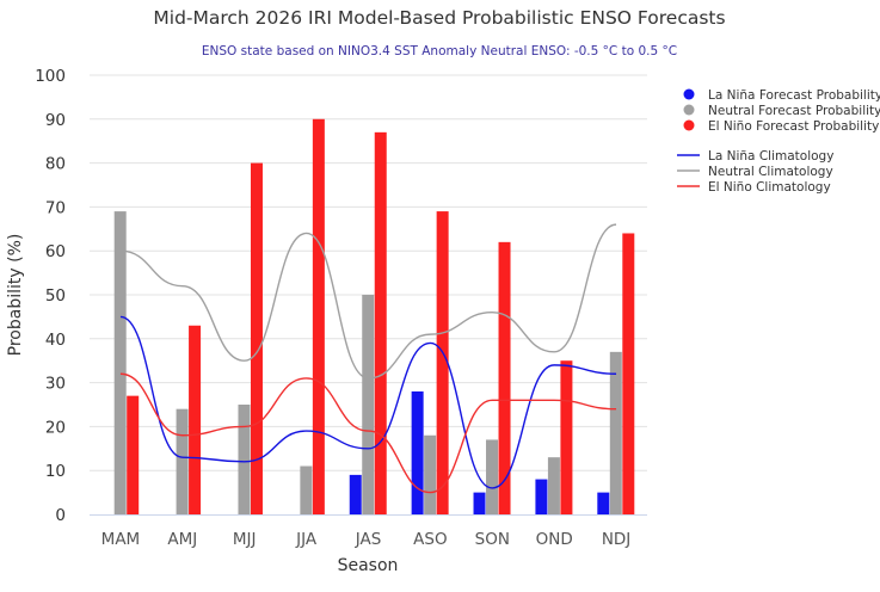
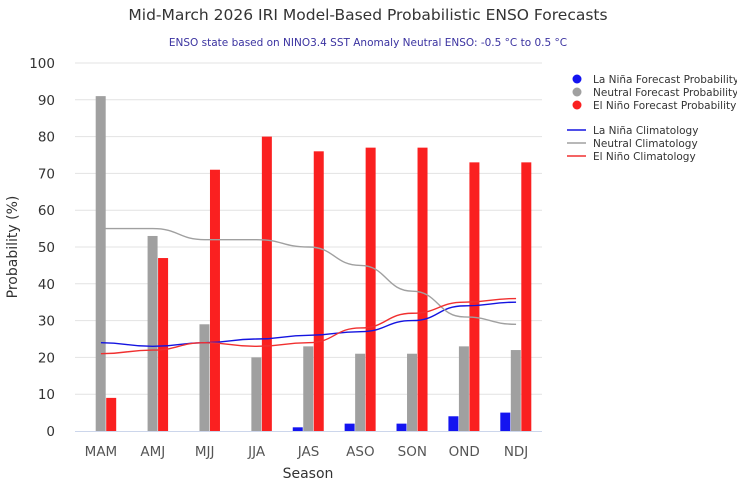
Neutral Forecast Probability/MAM: 69 -> 91
El Niño Forecast Probability/MAM: 27 -> 9
La Niña Climatology/MAM: 45 -> 24
Neutral Climatology/MAM: 60 -> 55
El Niño Climatology/MAM: 32 -> 21
Neutral Forecast Probability/AMJ: 24 -> 53
El Niño Forecast Probability/AMJ: 43 -> 47
La Niña Climatology/AMJ: 13 -> 23
Neutral Climatology/AMJ: 52 -> 55
El Niño Climatology/AMJ: 18 -> 22
Neutral Forecast Probability/MJJ: 25 -> 29
El Niño Forecast Probability/MJJ: 80 -> 71
La Niña Climatology/MJJ: 12 -> 24
Neutral Climatology/MJJ: 35 -> 52
El Niño Climatology/MJJ: 20 -> 24
Neutral Forecast Probability/JJA: 11 -> 20
El Niño Forecast Probability/JJA: 90 -> 80
La Niña Climatology/JJA: 19 -> 25
Neutral Climatology/JJA: 64 -> 52
El Niño Climatology/JJA: 31 -> 23
La Niña Forecast Probability/JAS: 9 -> 1
Neutral Forecast Probability/JAS: 50 -> 23
El Niño Forecast Probability/JAS: 87 -> 76
La Niña Climatology/JAS: 15 -> 26
Neutral Climatology/JAS: 31 -> 50
El Niño Climatology/JAS: 19 -> 24
La Niña Forecast Probability/ASO: 28 -> 2
Neutral Forecast Probability/ASO: 18 -> 21
El Niño Forecast Probability/ASO: 69 -> 77
La Niña Climatology/ASO: 39 -> 27
Neutral Climatology/ASO: 41 -> 45
El Niño Climatology/ASO: 5 -> 28
La Niña Forecast Probability/SON: 5 -> 2
Neutral Forecast Probability/SON: 17 -> 21
El Niño Forecast Probability/SON: 62 -> 77
La Niña Climatology/SON: 6 -> 30
Neutral Climatology/SON: 46 -> 38
El Niño Climatology/SON: 26 -> 32
La Niña Forecast Probability/OND: 8 -> 4
Neutral Forecast Probability/OND: 13 -> 23
El Niño Forecast Probability/OND: 35 -> 73
Neutral Climatology/OND: 37 -> 31
El Niño Climatology/OND: 26 -> 35
Neutral Forecast Probability/NDJ: 37 -> 22
El Niño Forecast Probability/NDJ: 64 -> 73
La Niña Climatology/NDJ: 32 -> 35
Neutral Climatology/NDJ: 66 -> 29
El Niño Climatology/NDJ: 24 -> 36
